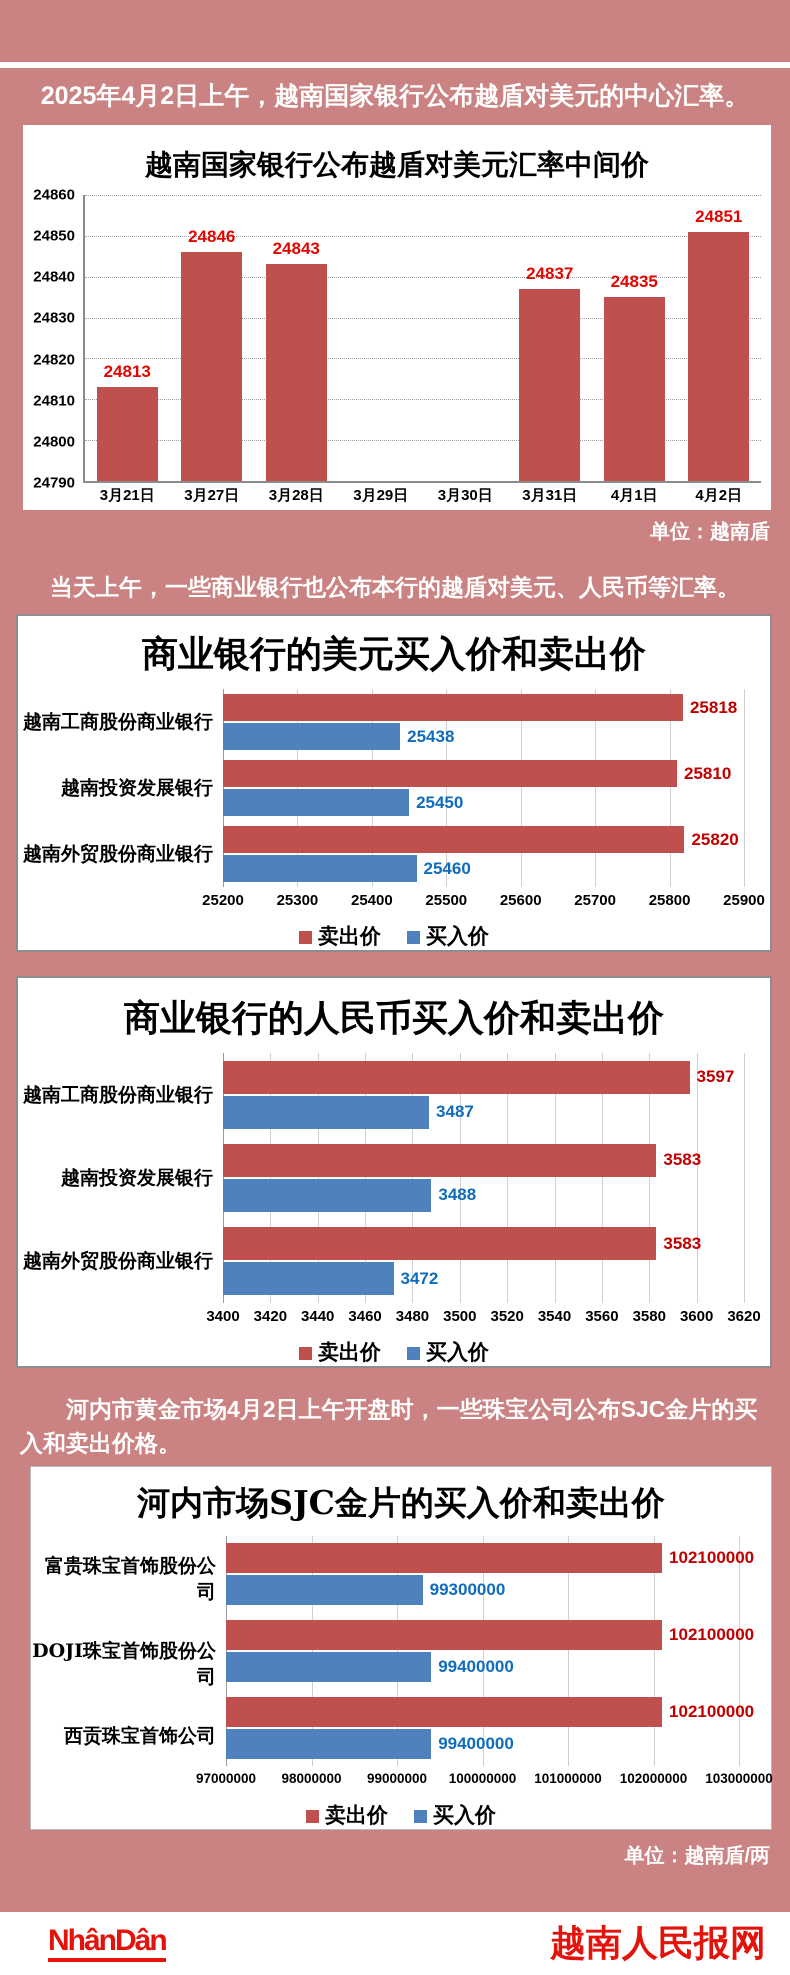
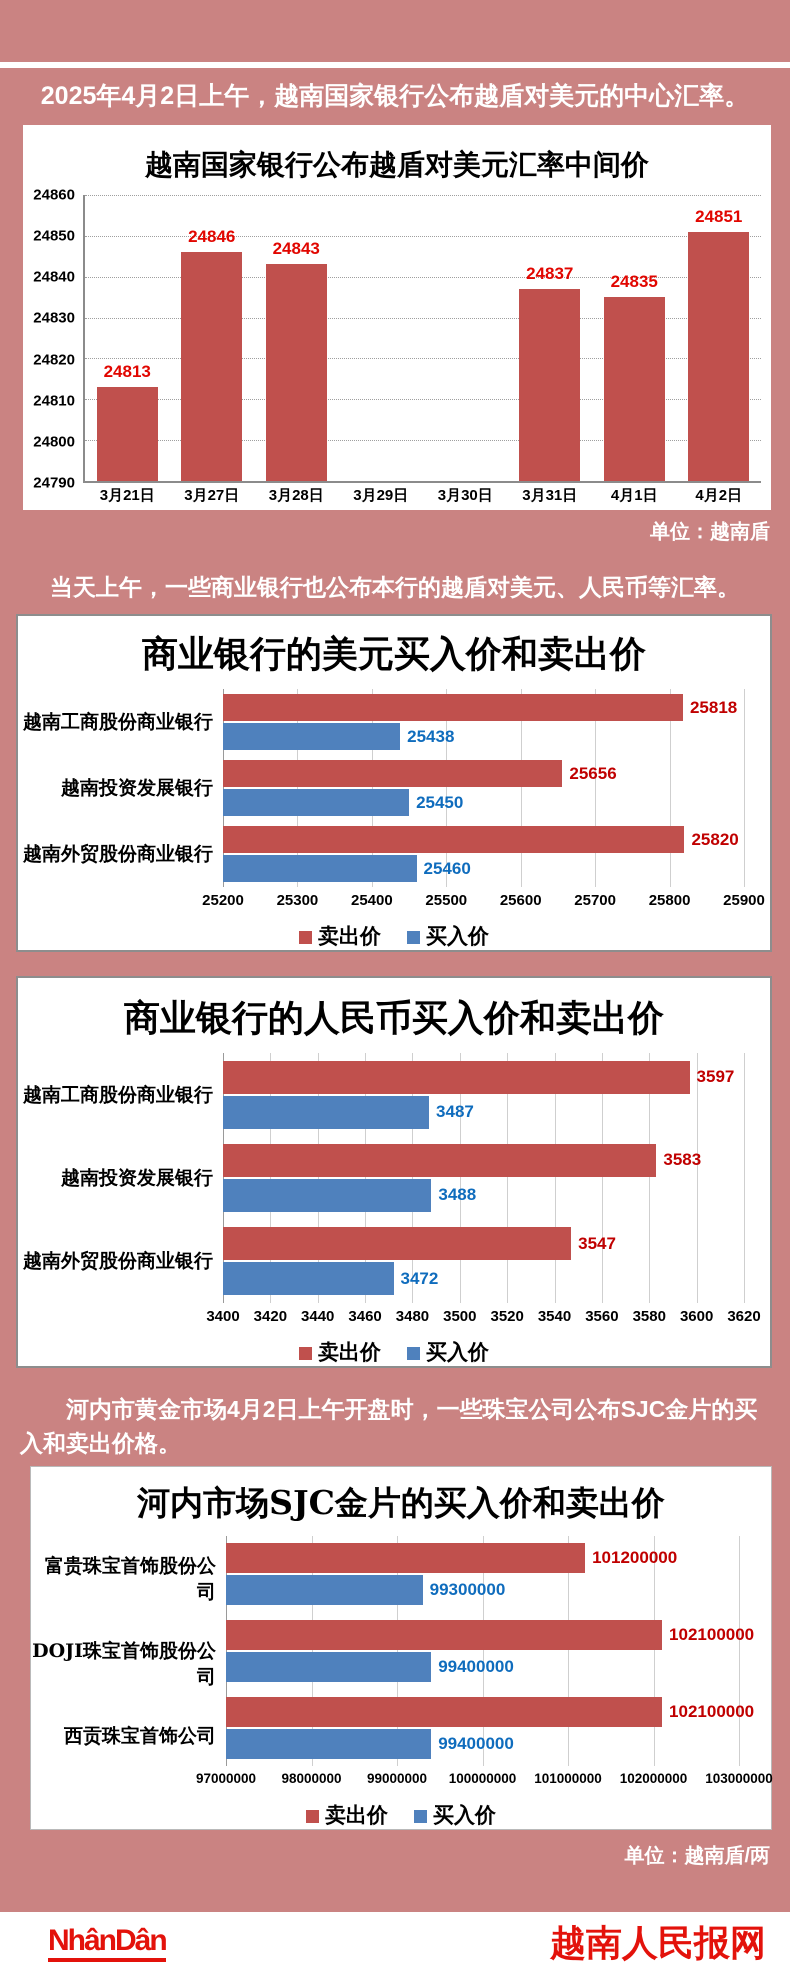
商业银行的美元买入价和卖出价/卖出价/越南投资发展银行: 25810 -> 25656
商业银行的人民币买入价和卖出价/卖出价/越南外贸股份商业银行: 3583 -> 3547
河内市场SJC金片的买入价和卖出价/卖出价/富贵珠宝首饰股份公司: 102100000 -> 101200000
